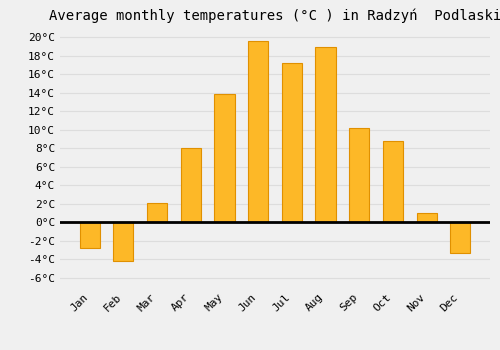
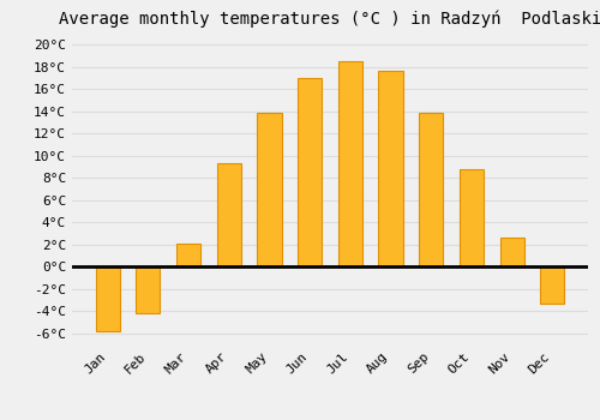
Jan: -2.8°C -> -5.8°C
Apr: 8.0°C -> 9.3°C
Jun: 19.6°C -> 17.0°C
Jul: 17.2°C -> 18.5°C
Aug: 19.0°C -> 17.6°C
Sep: 10.2°C -> 13.9°C
Nov: 1.0°C -> 2.6°C
